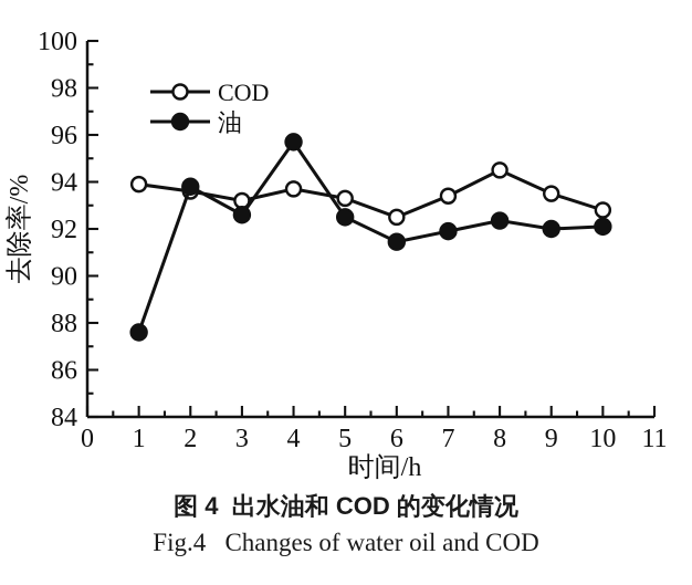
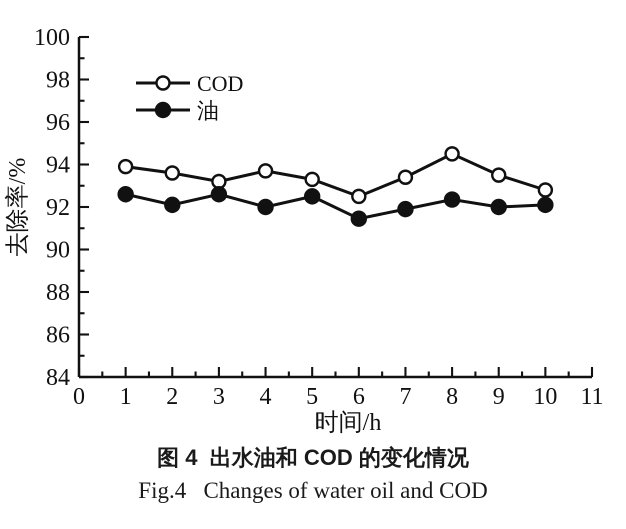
油/1: 87.6 -> 92.6
油/2: 93.8 -> 92.1
油/4: 95.7 -> 92.0
